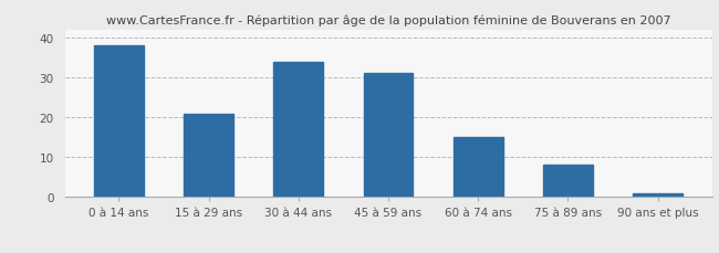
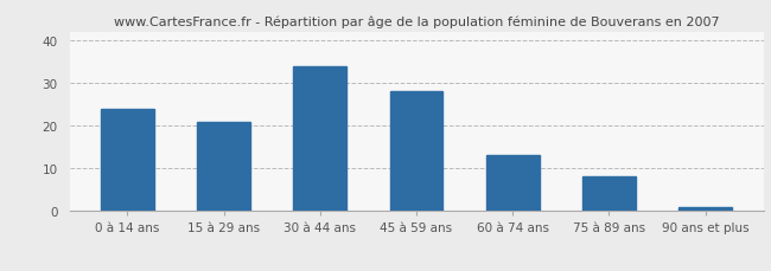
0 à 14 ans: 38 -> 24
45 à 59 ans: 31 -> 28
60 à 74 ans: 15 -> 13
